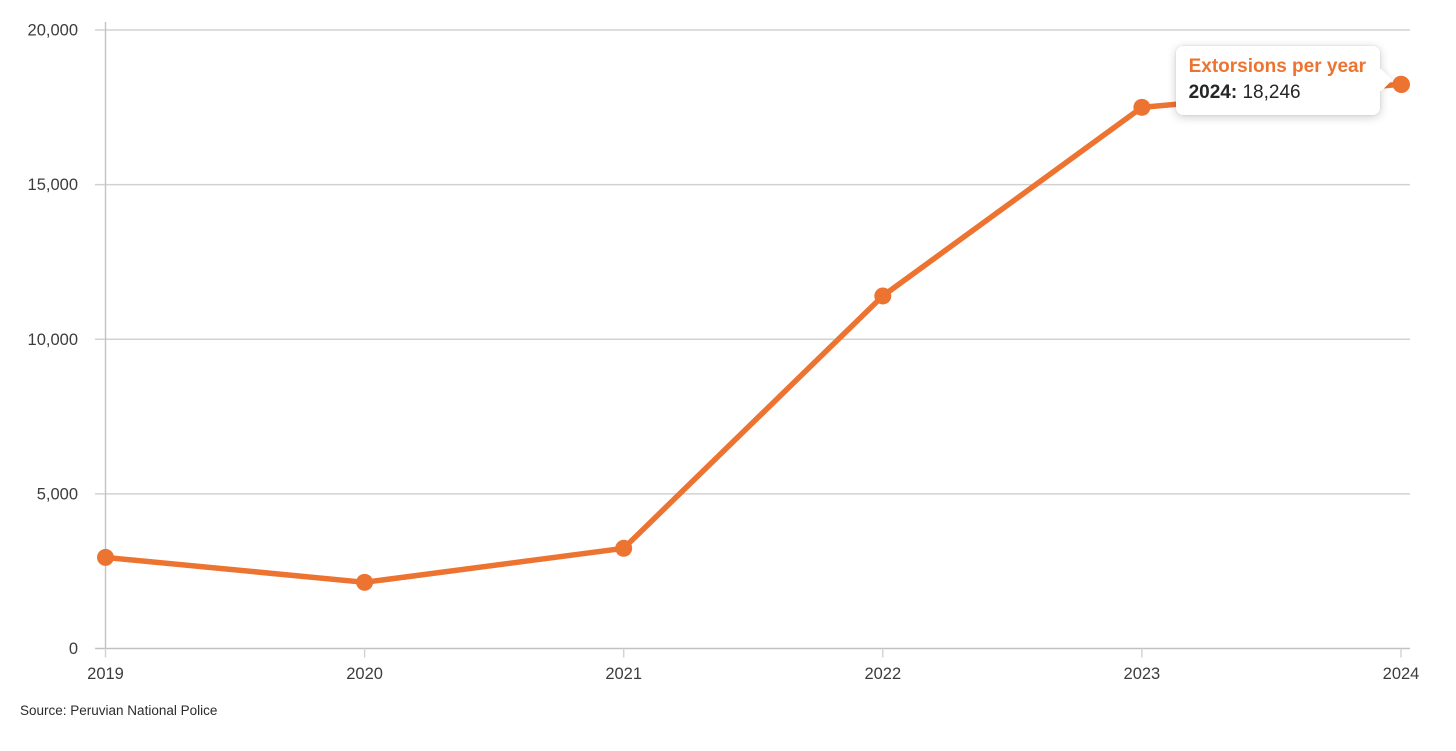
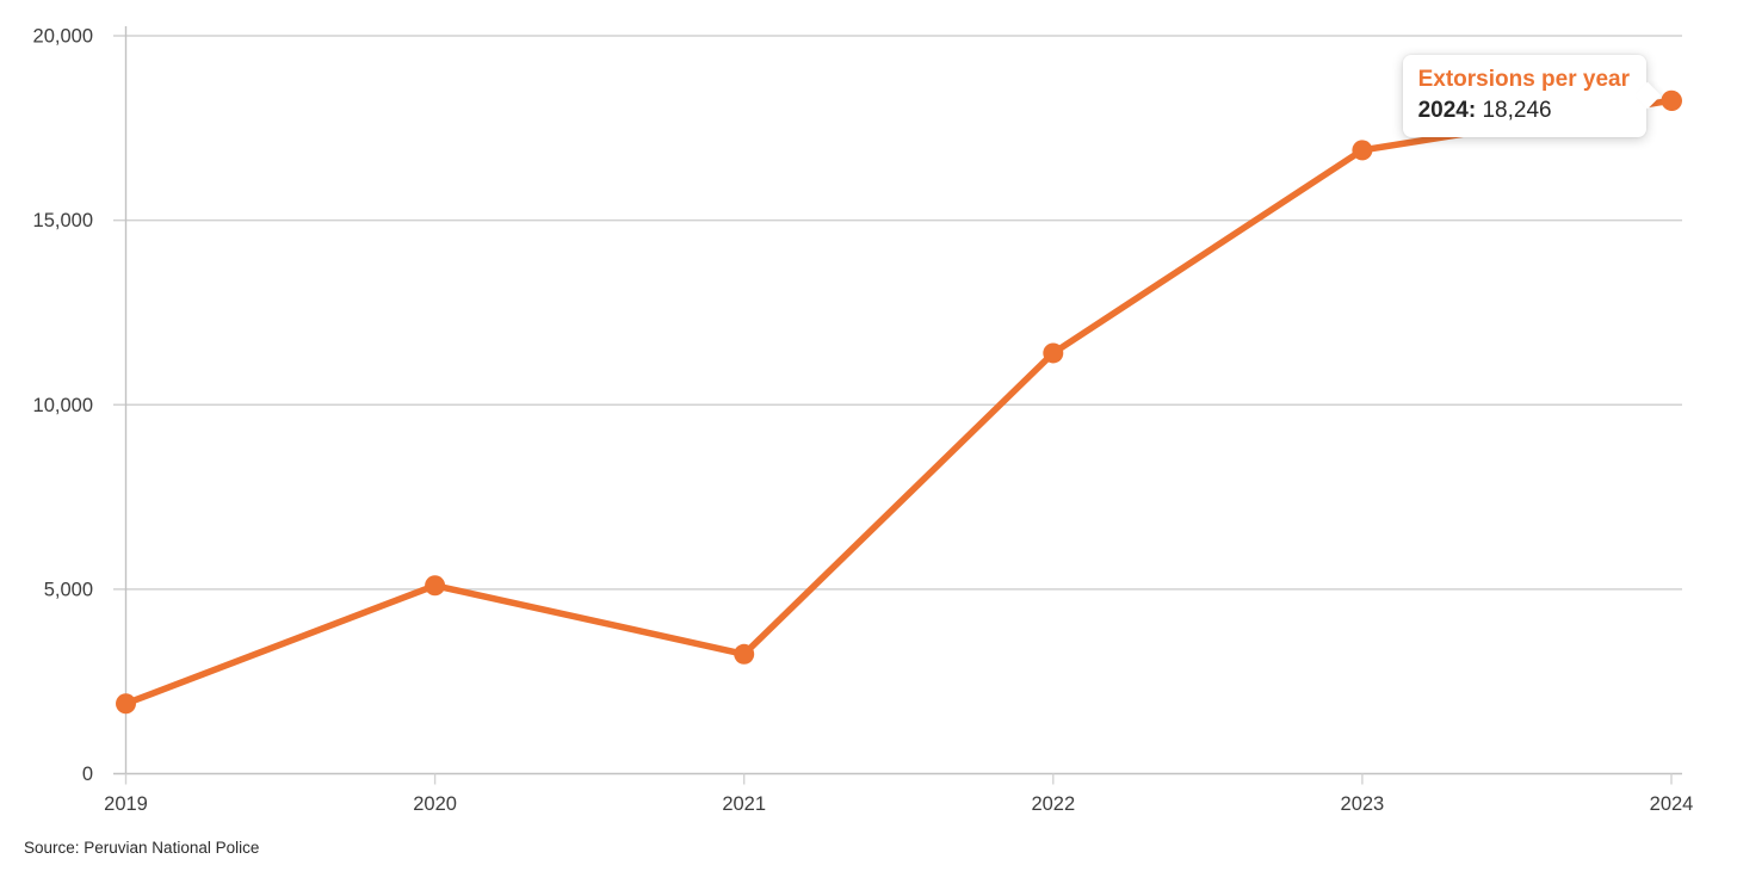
2019: 2900 -> 1900
2020: 2100 -> 5100
2023: 17500 -> 16900
